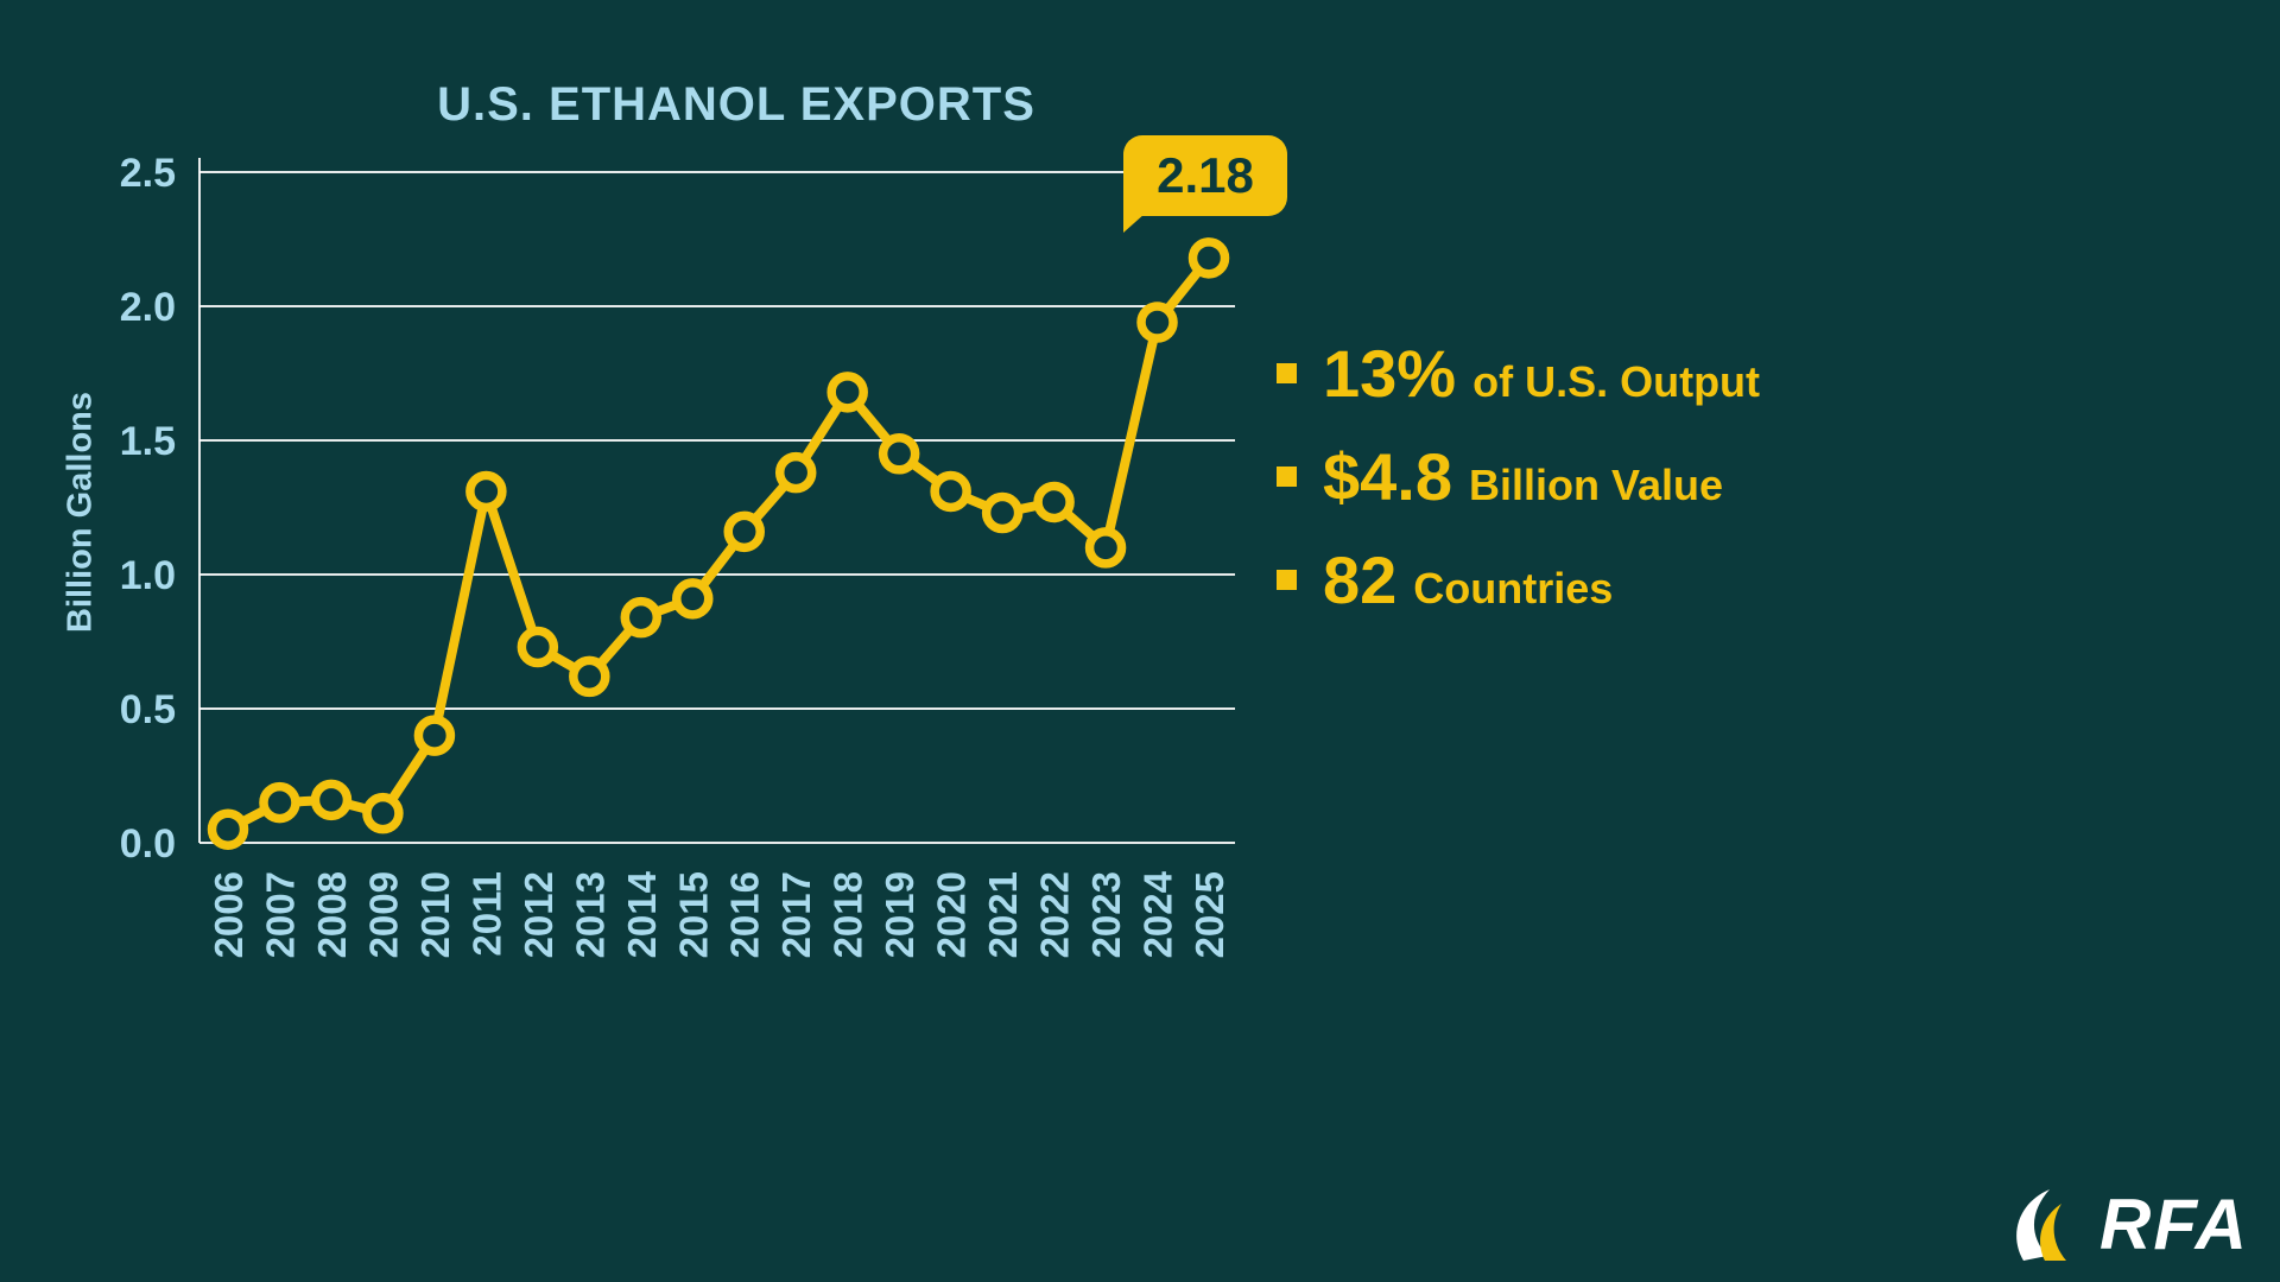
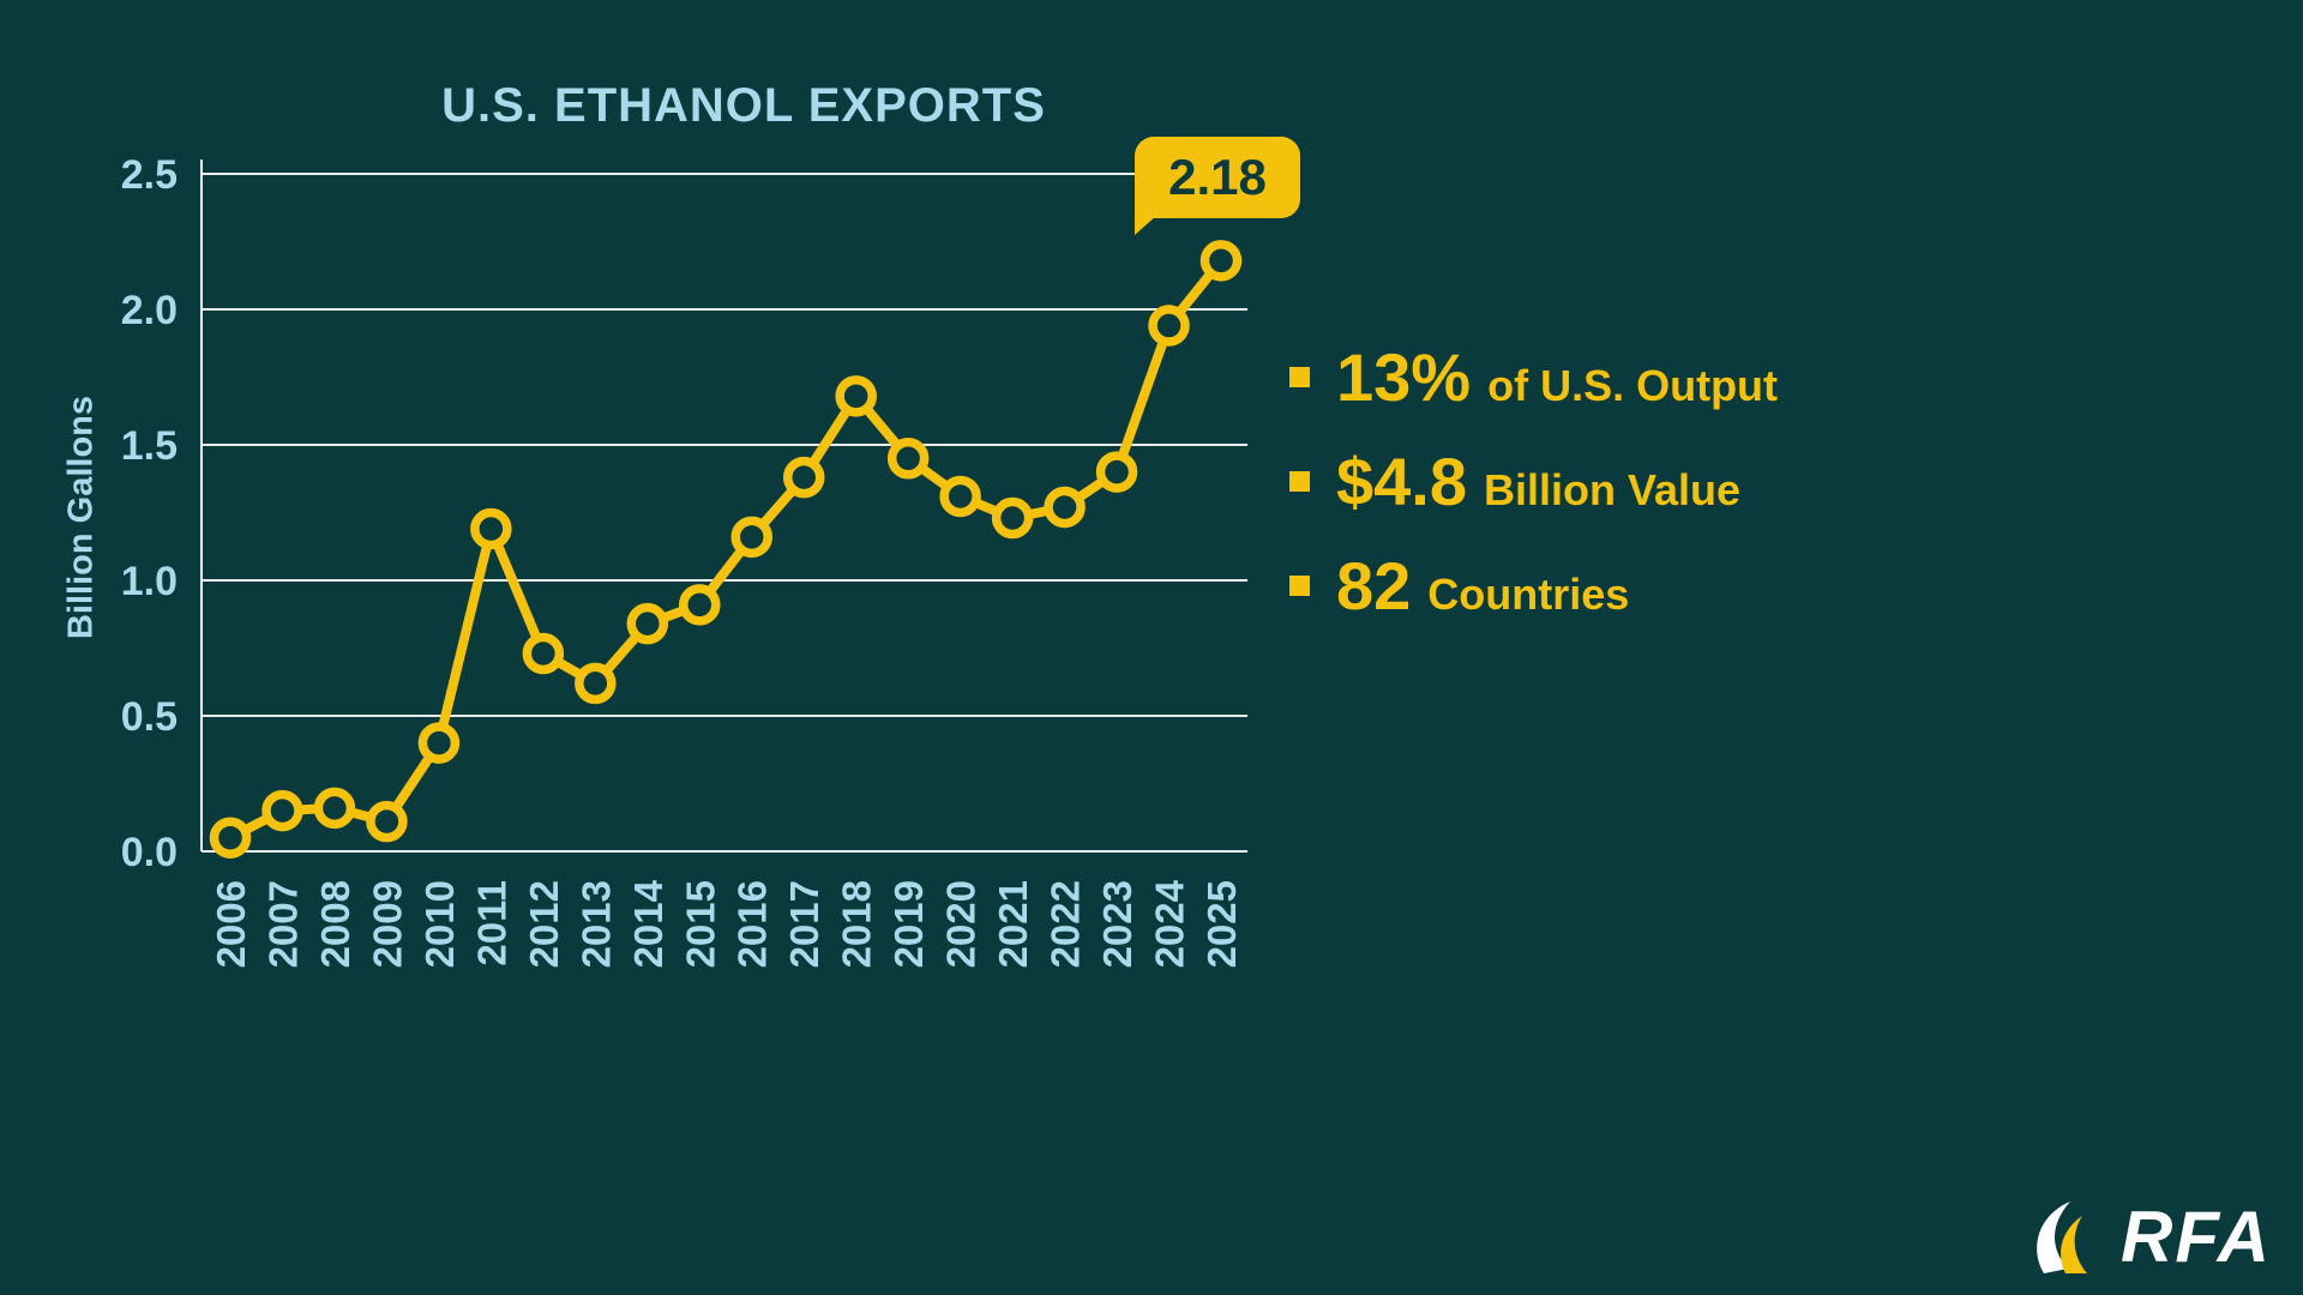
2011: 1.31 -> 1.19
2023: 1.10 -> 1.40
